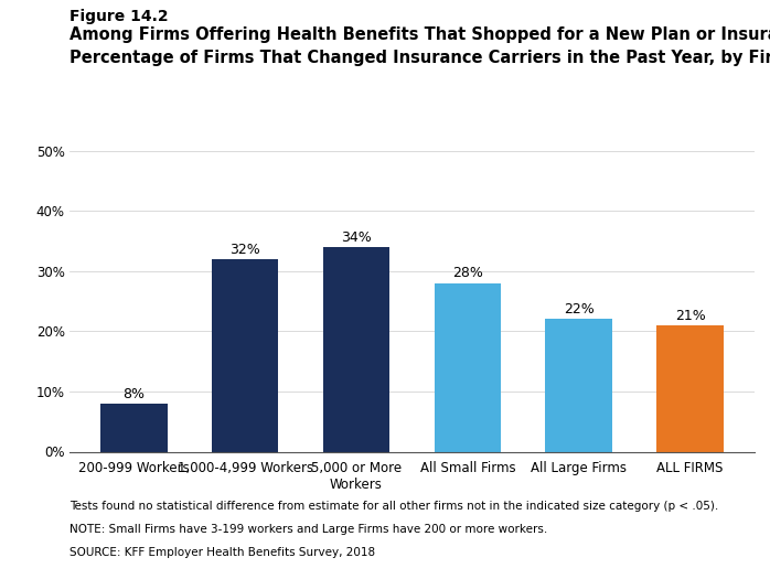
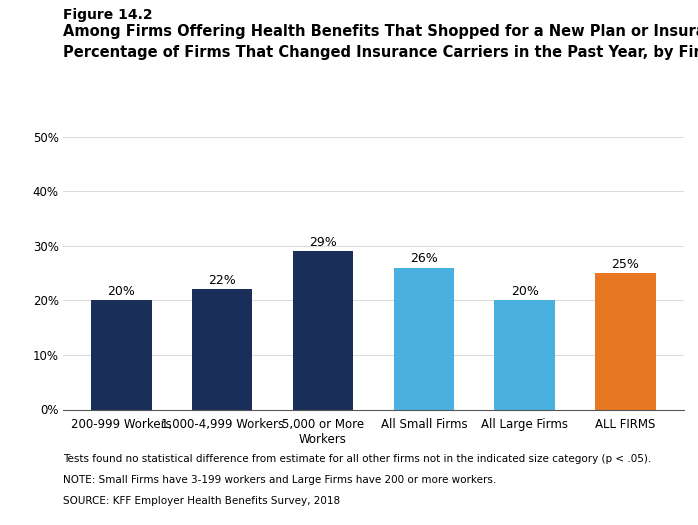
200-999 Workers: 8% -> 20%
1,000-4,999 Workers: 32% -> 22%
5,000 or More Workers: 34% -> 29%
All Small Firms: 28% -> 26%
All Large Firms: 22% -> 20%
ALL FIRMS: 21% -> 25%
